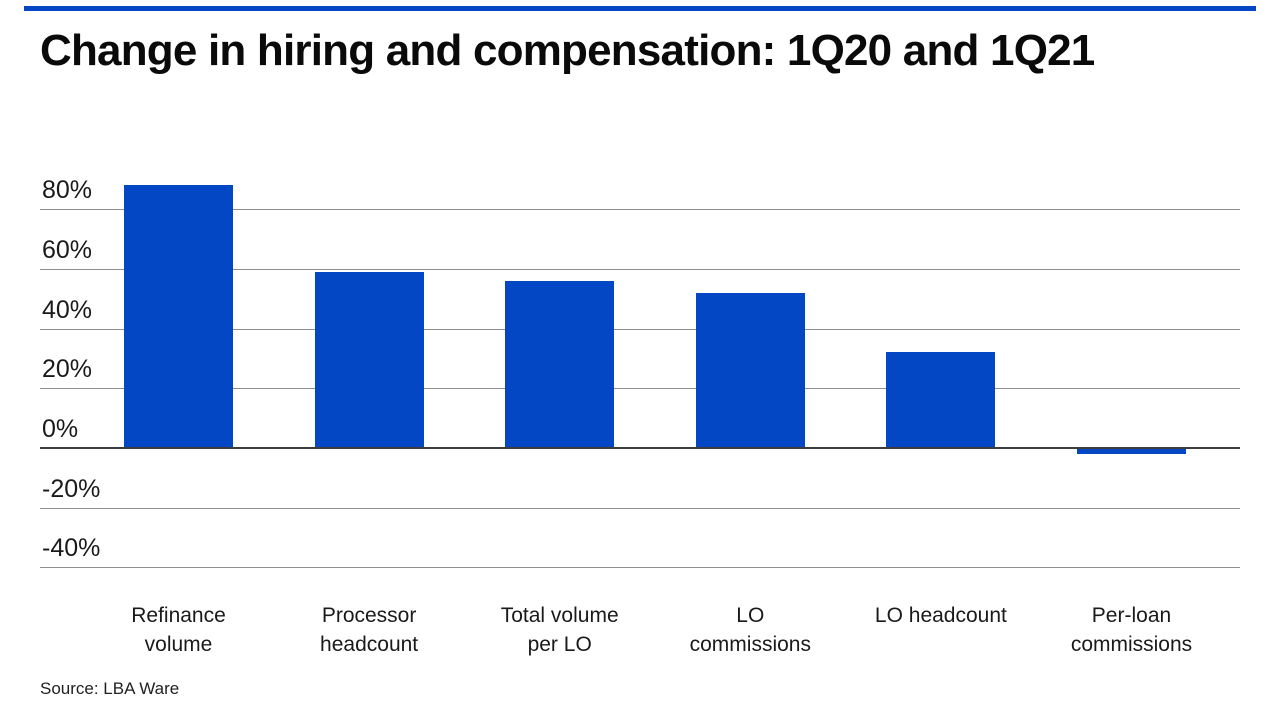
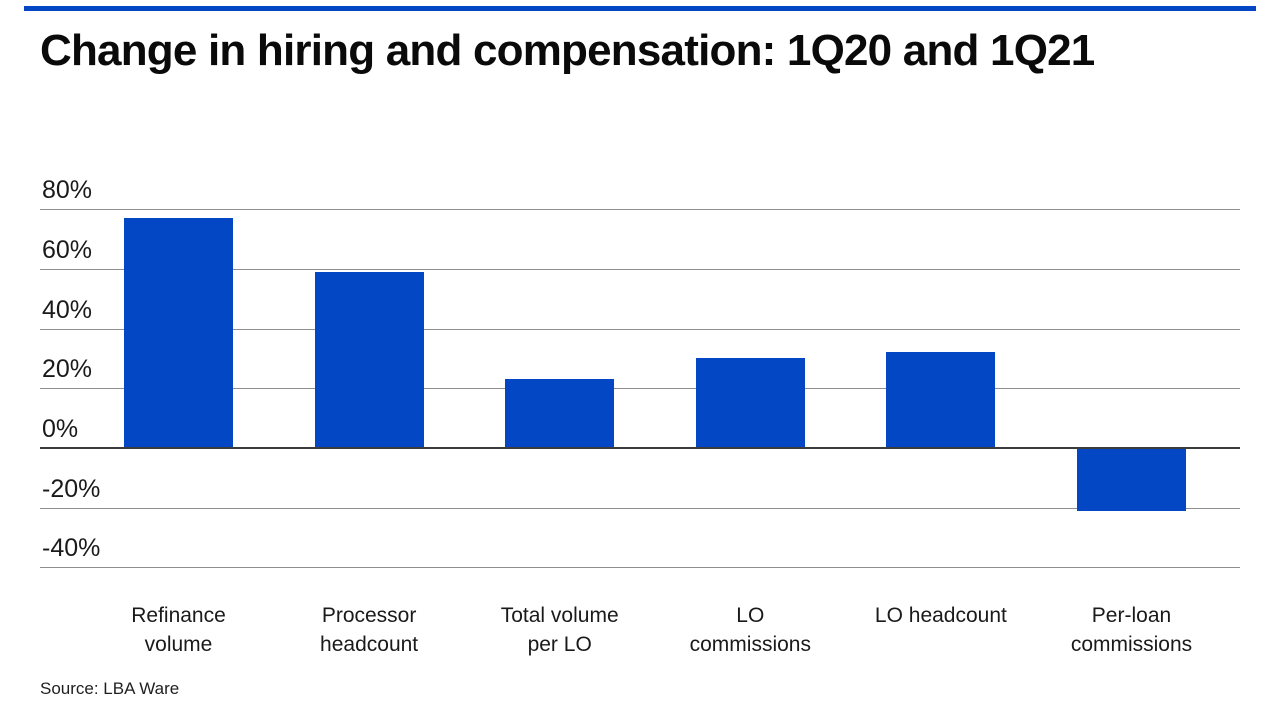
Refinance volume: 88% -> 77%
Total volume per LO: 56% -> 23%
LO commissions: 52% -> 30%
Per-loan commissions: -2% -> -21%
